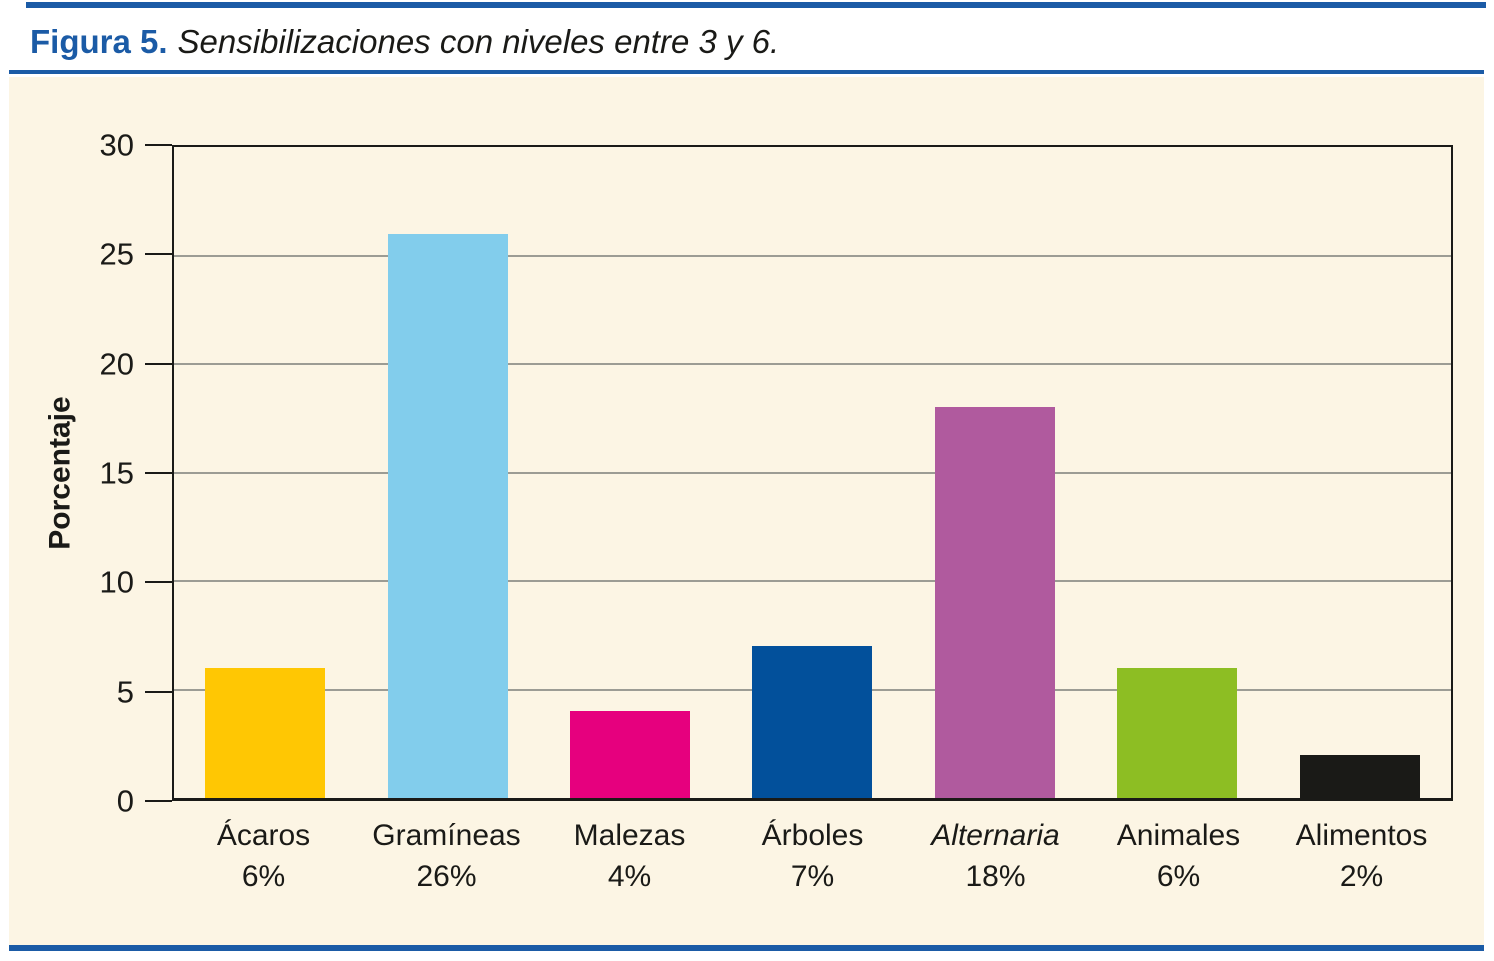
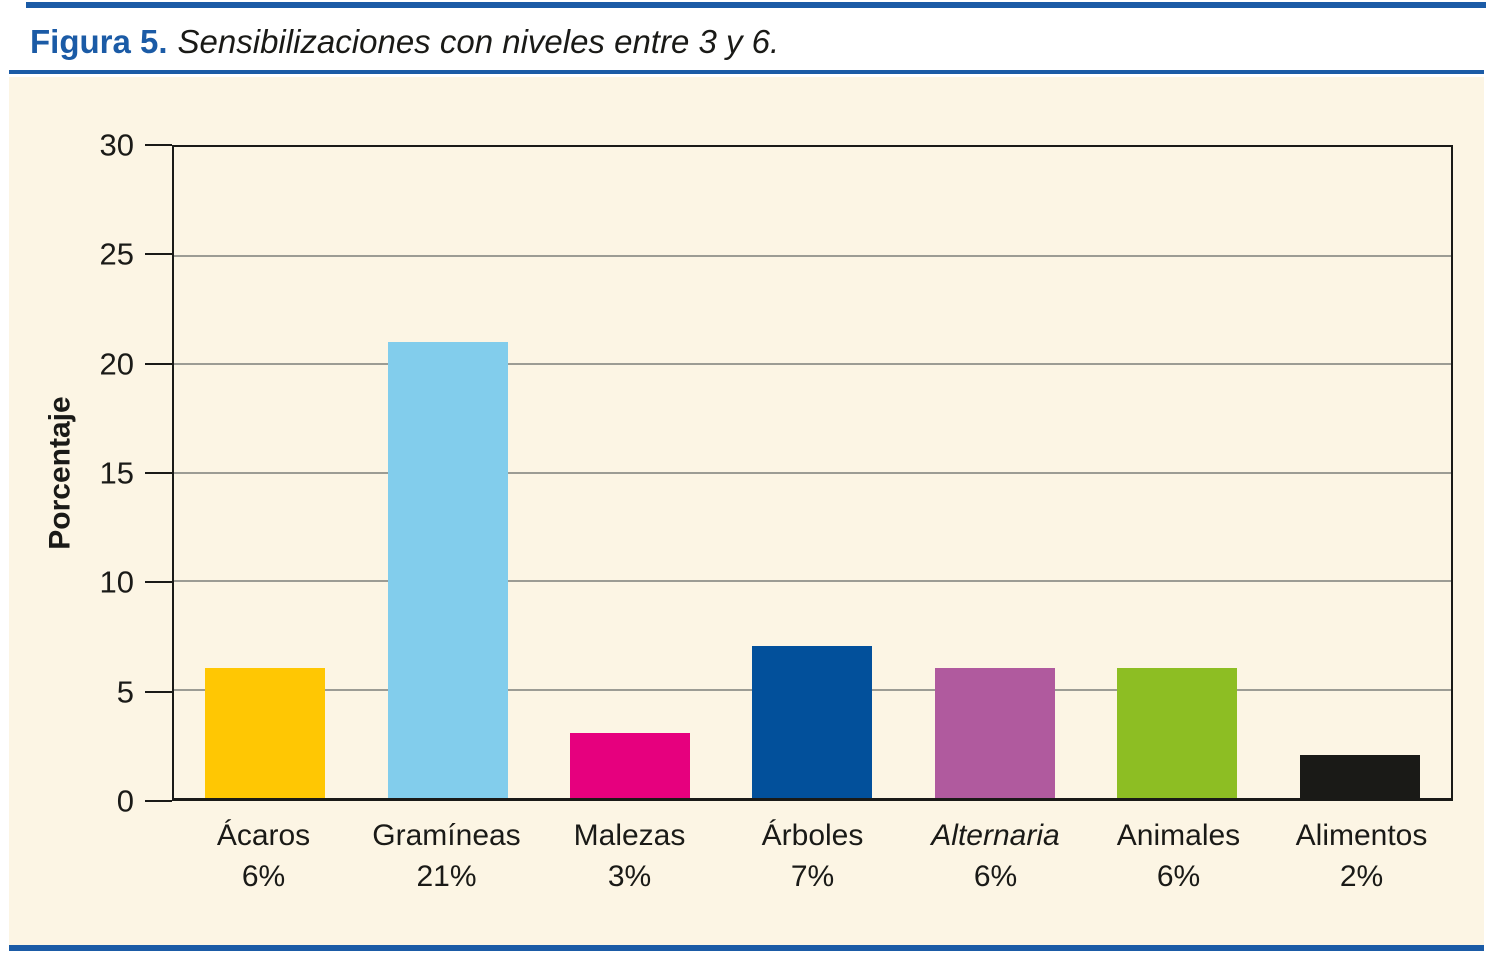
Gramíneas: 26% -> 21%
Malezas: 4% -> 3%
Alternaria: 18% -> 6%
